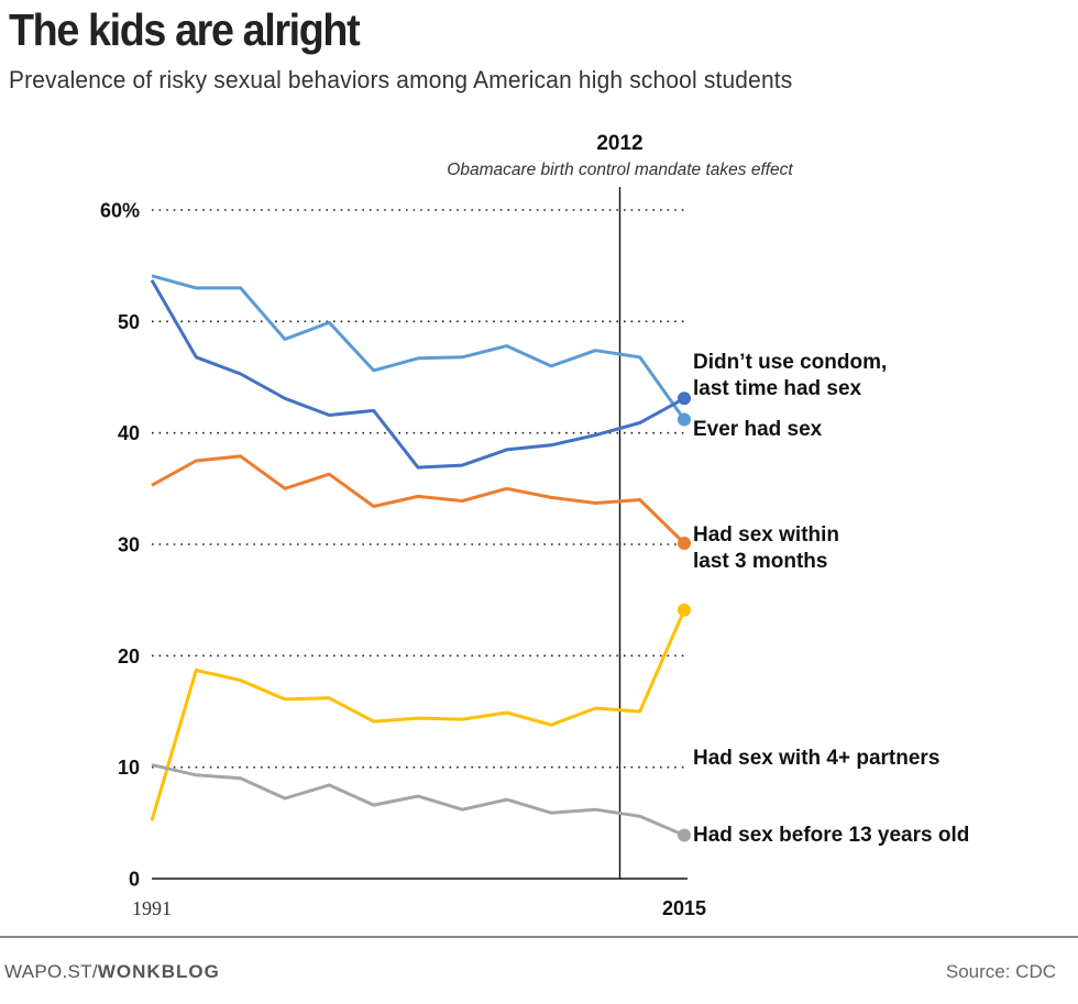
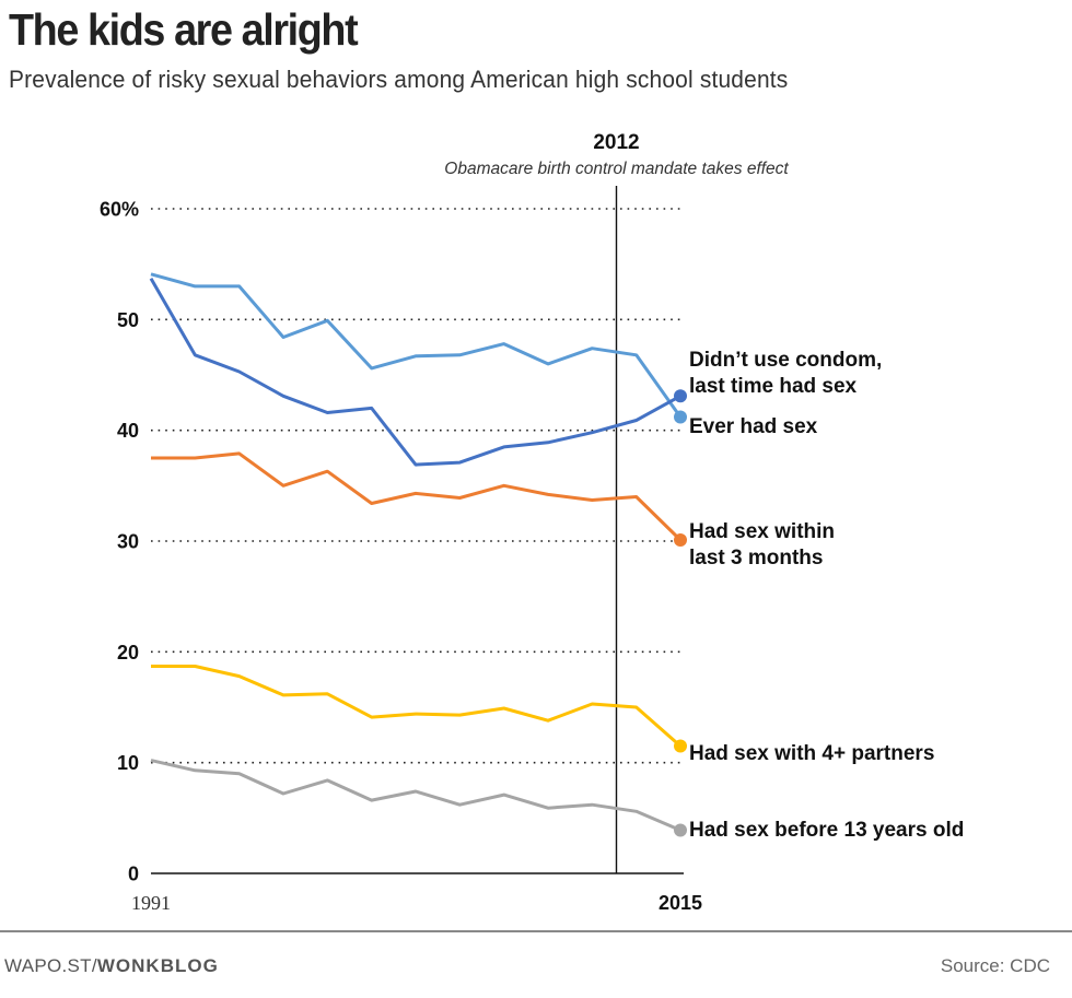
Had sex within last 3 months/1991: 35.3% -> 37.5%
Had sex with 4+ partners/1991: 5.2% -> 18.7%
Had sex with 4+ partners/2015: 24.1% -> 11.5%
